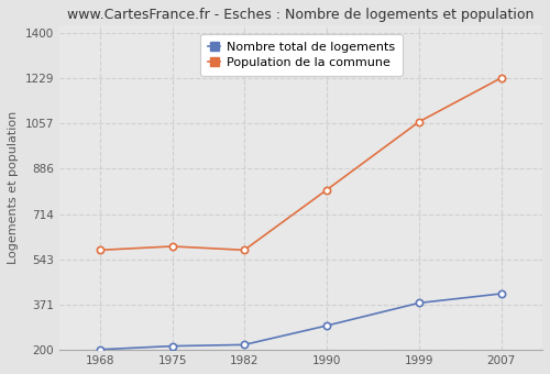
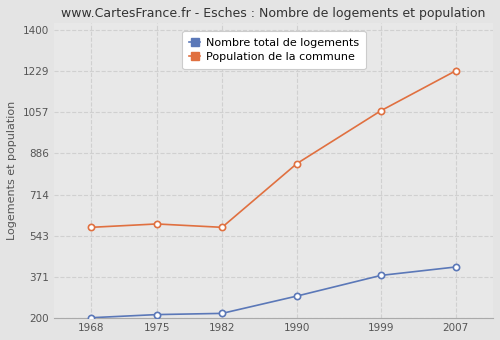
Population de la commune/1990: 805 -> 843
